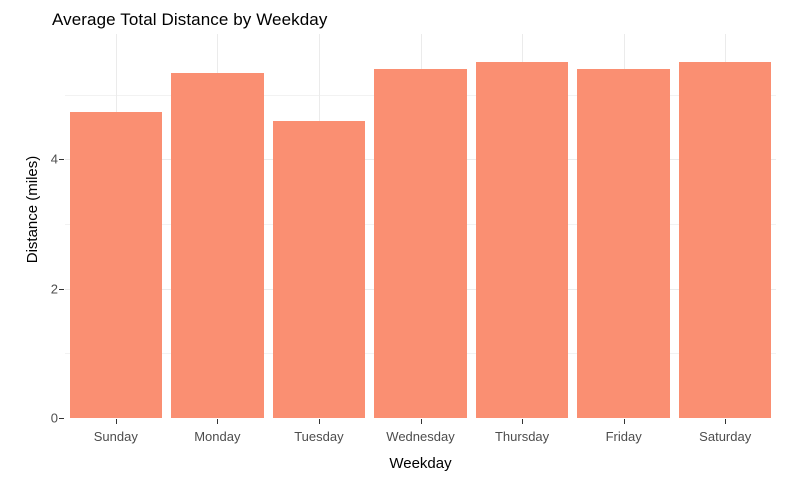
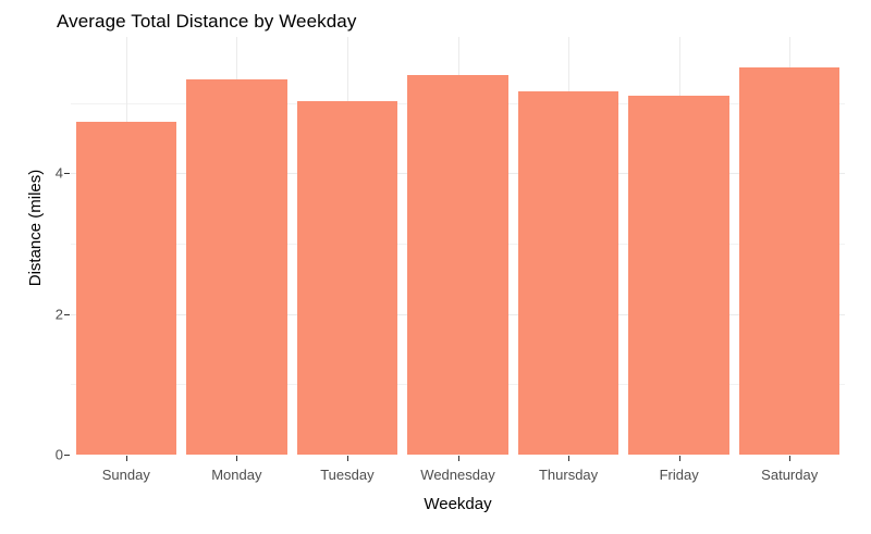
Tuesday: 4.6 -> 5.0
Thursday: 5.5 -> 5.2
Friday: 5.4 -> 5.1
